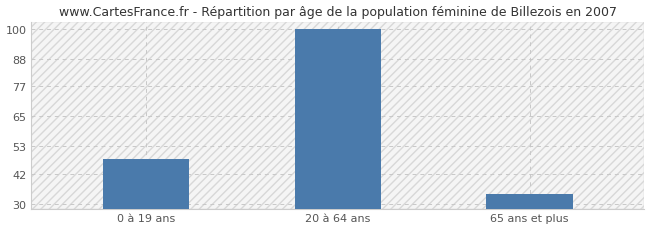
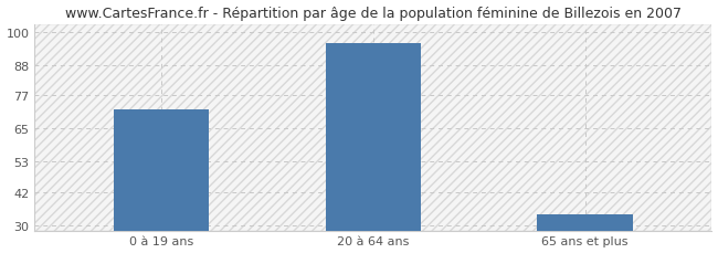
0 à 19 ans: 48 -> 72
20 à 64 ans: 100 -> 96
